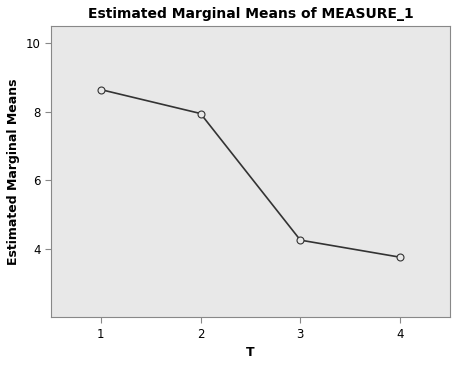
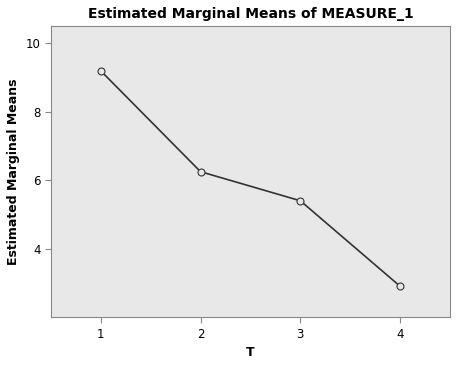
1: 8.65 -> 9.20
2: 7.95 -> 6.25
3: 4.25 -> 5.40
4: 3.75 -> 2.90
